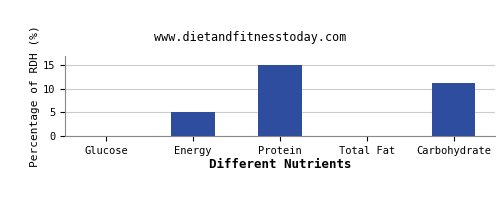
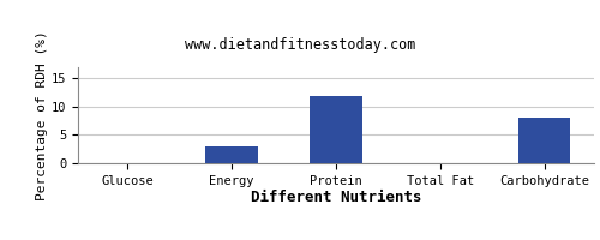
Energy: 5.0 -> 3.0
Protein: 15.0 -> 12.0
Carbohydrate: 11.3 -> 8.0
